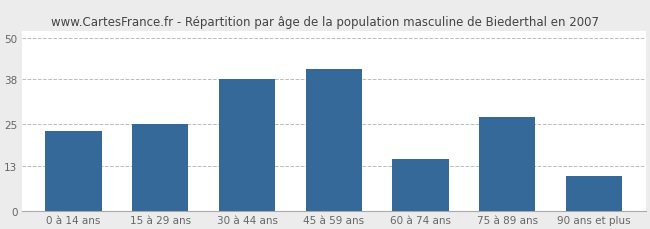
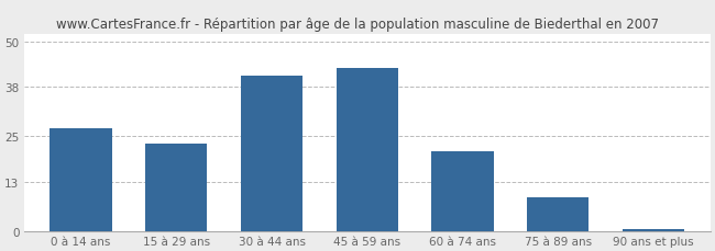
0 à 14 ans: 23.0 -> 27.0
15 à 29 ans: 25.0 -> 23.0
30 à 44 ans: 38.0 -> 41.0
45 à 59 ans: 41.0 -> 43.0
60 à 74 ans: 15.0 -> 21.0
75 à 89 ans: 27.0 -> 9.0
90 ans et plus: 10.0 -> 0.5
